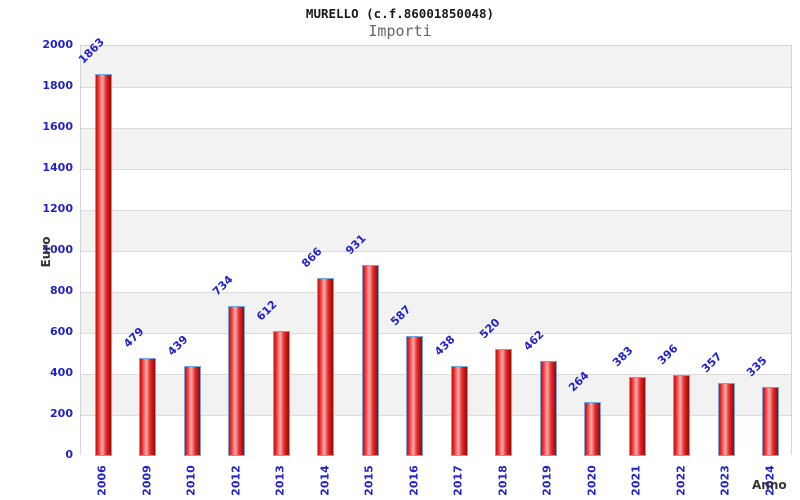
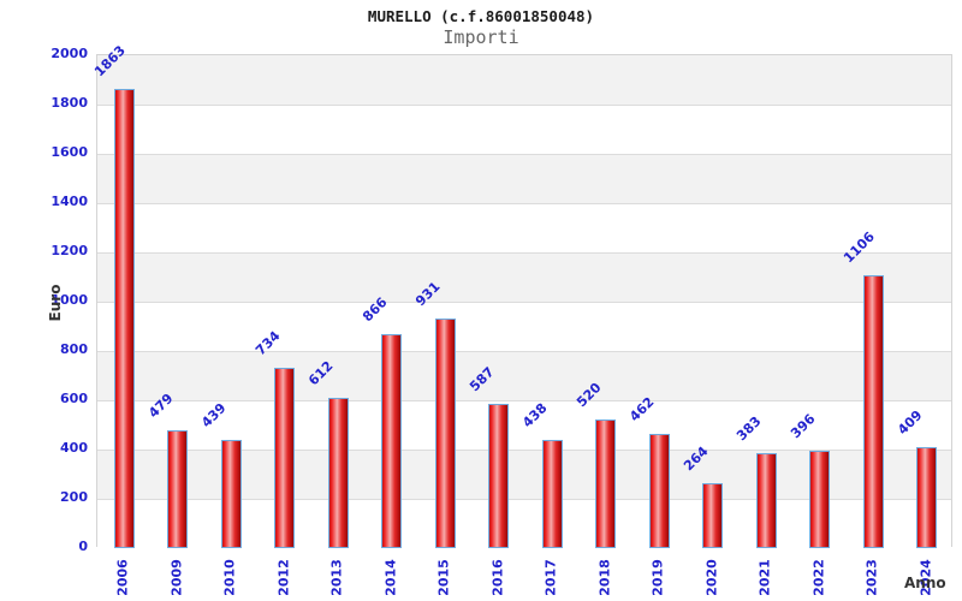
2023: 357 -> 1106
2024: 335 -> 409
